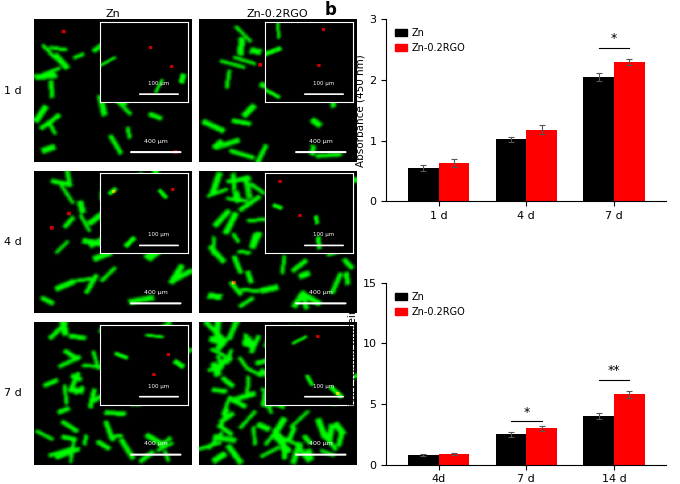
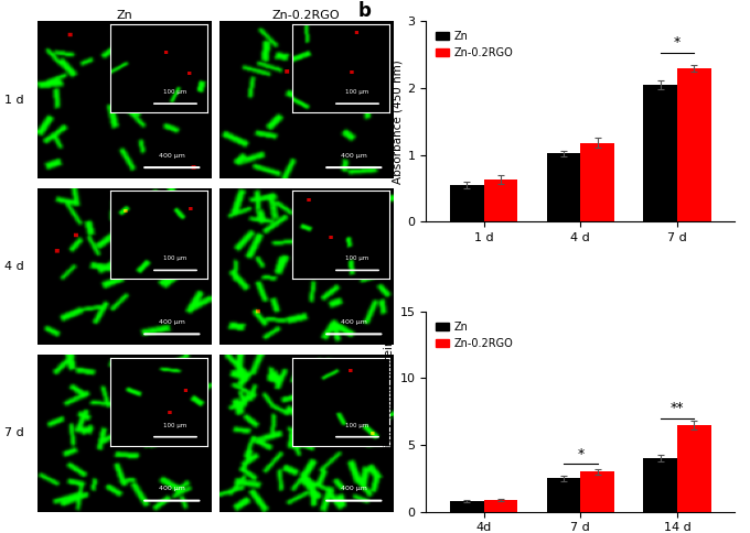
Zn-0.2RGO/14 d: 5.8 -> 6.5
